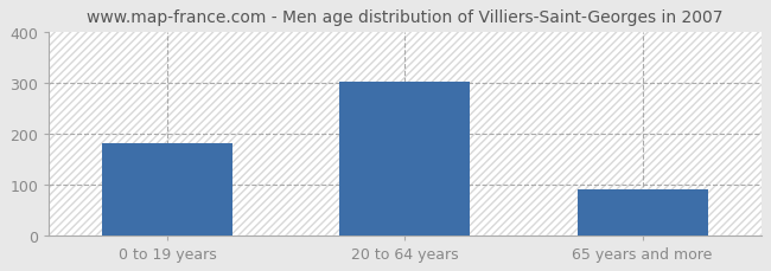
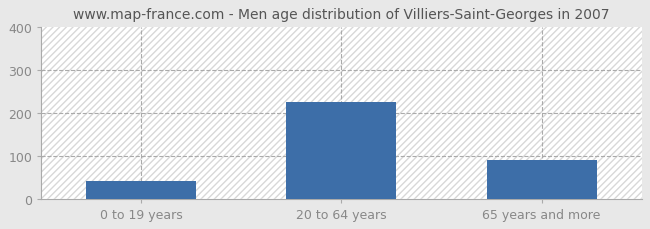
0 to 19 years: 180 -> 40
20 to 64 years: 302 -> 225
